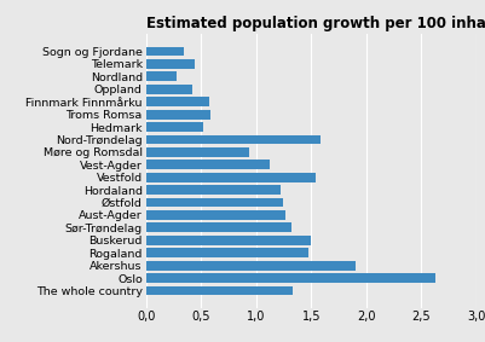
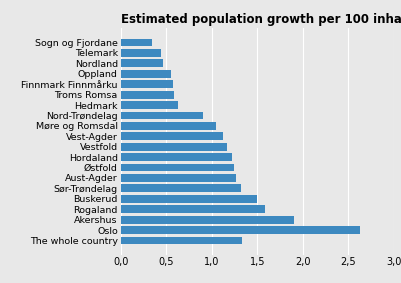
Nordland: 0,28 -> 0,46
Oppland: 0,42 -> 0,55
Hedmark: 0,52 -> 0,63
Nord-Trøndelag: 1,58 -> 0,90
Møre og Romsdal: 0,94 -> 1,05
Vestfold: 1,54 -> 1,17
Rogaland: 1,48 -> 1,58
